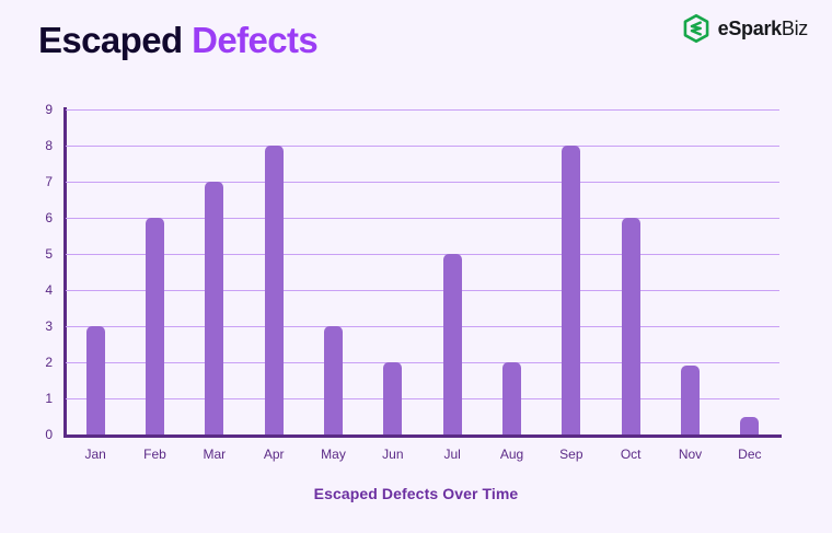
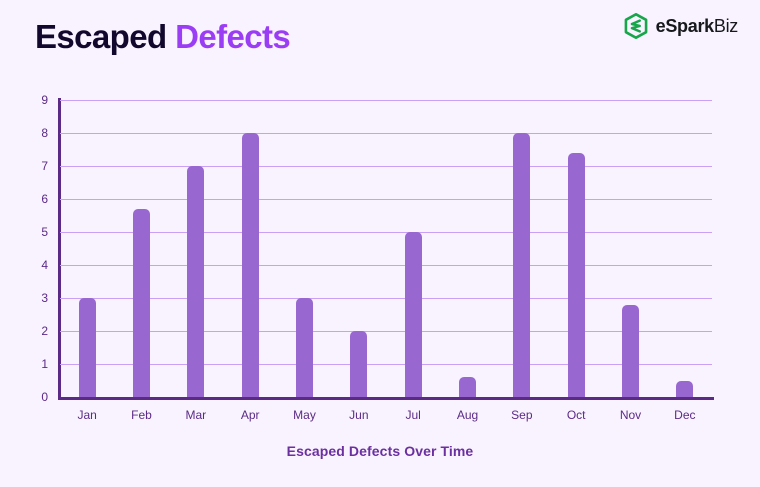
Feb: 6.0 -> 5.7
Aug: 2.0 -> 0.6
Oct: 6.0 -> 7.4
Nov: 1.9 -> 2.8
